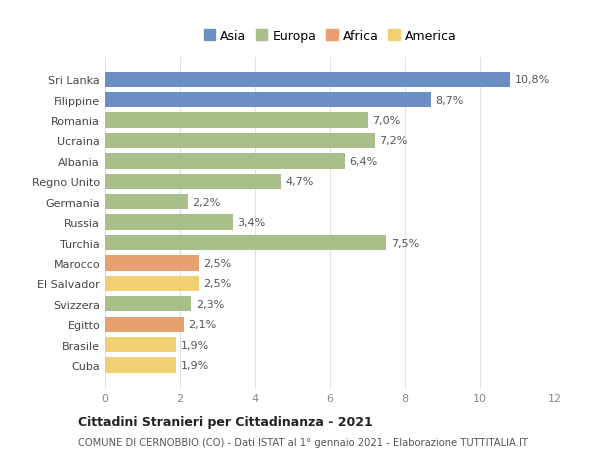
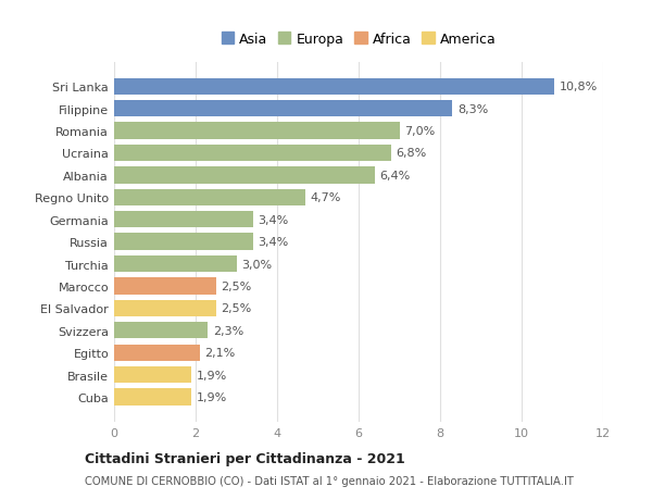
Filippine: 8,7% -> 8,3%
Ucraina: 7,2% -> 6,8%
Germania: 2,2% -> 3,4%
Turchia: 7,5% -> 3,0%
